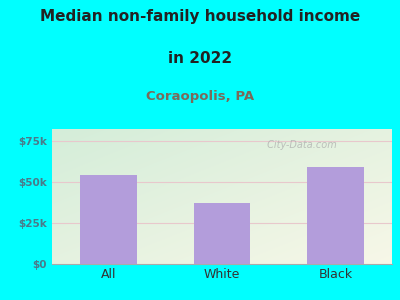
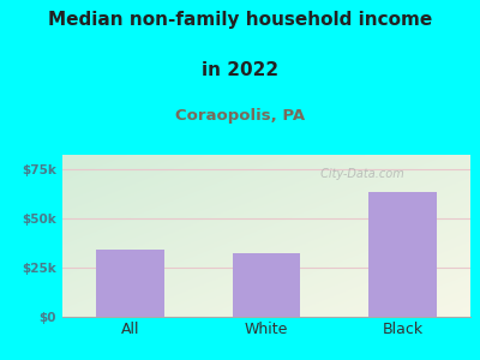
All: $54k -> $34k
White: $37k -> $32k
Black: $59k -> $63k
